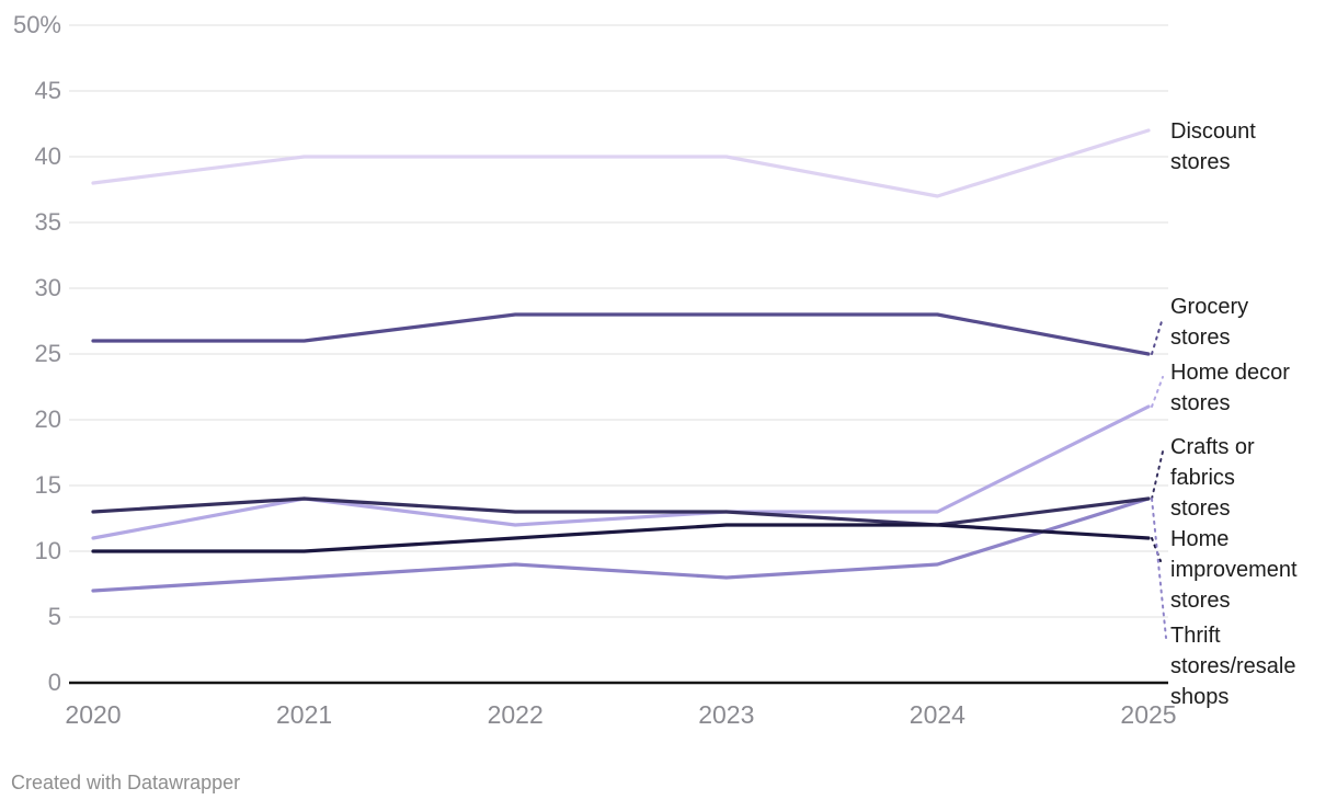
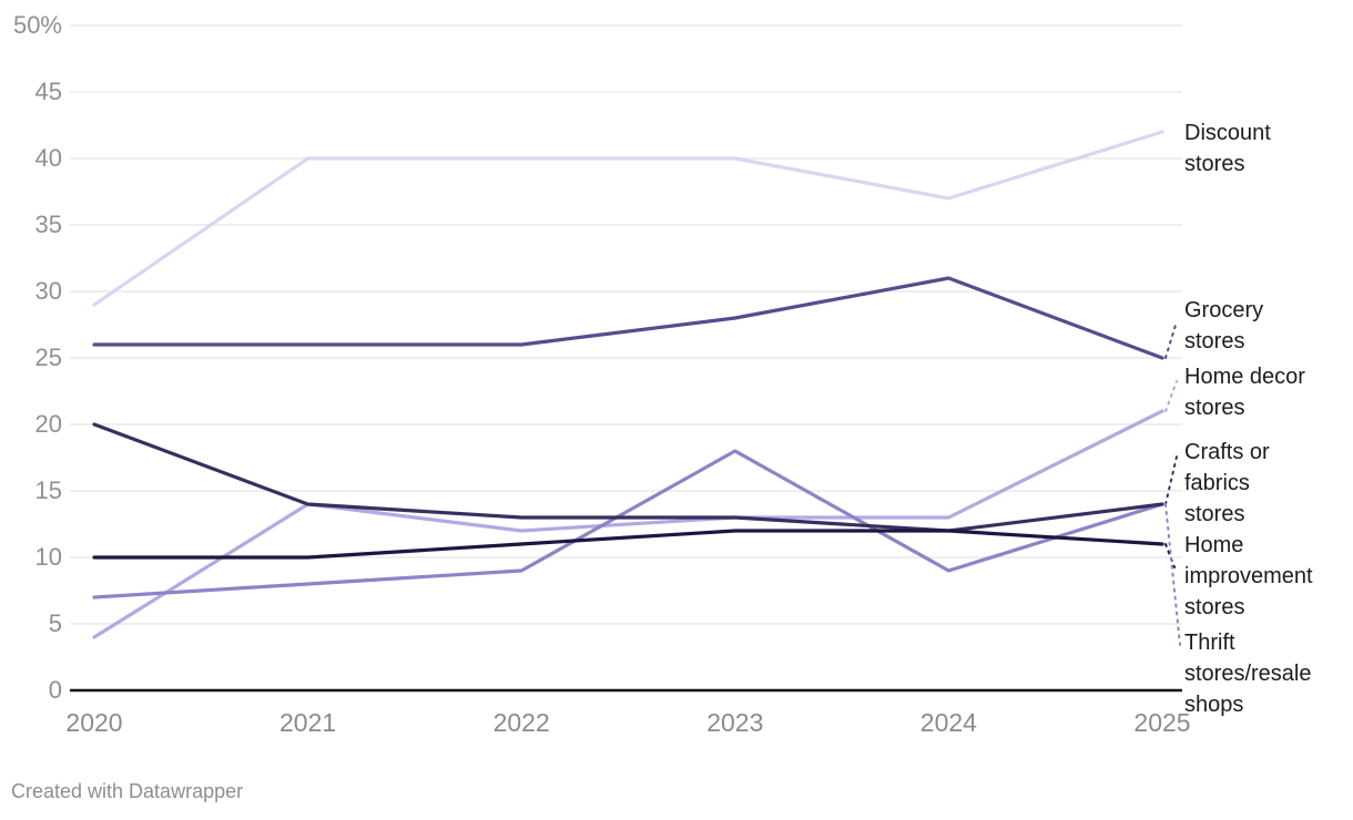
Discount stores/2020: 38% -> 29%
Home decor stores/2020: 11% -> 4%
Crafts or fabrics stores/2020: 13% -> 20%
Grocery stores/2022: 28% -> 26%
Thrift stores/resale shops/2023: 8% -> 18%
Grocery stores/2024: 28% -> 31%
